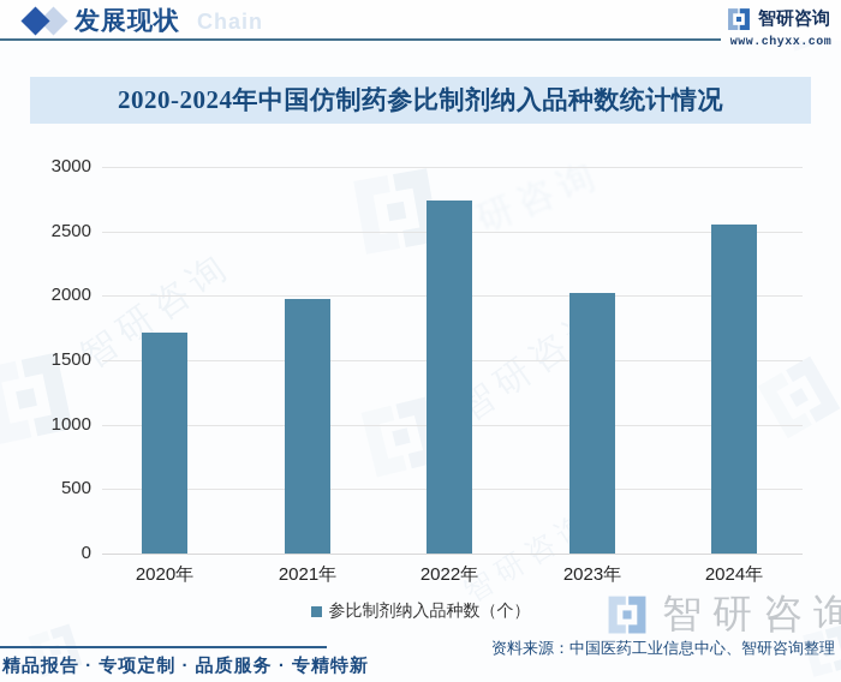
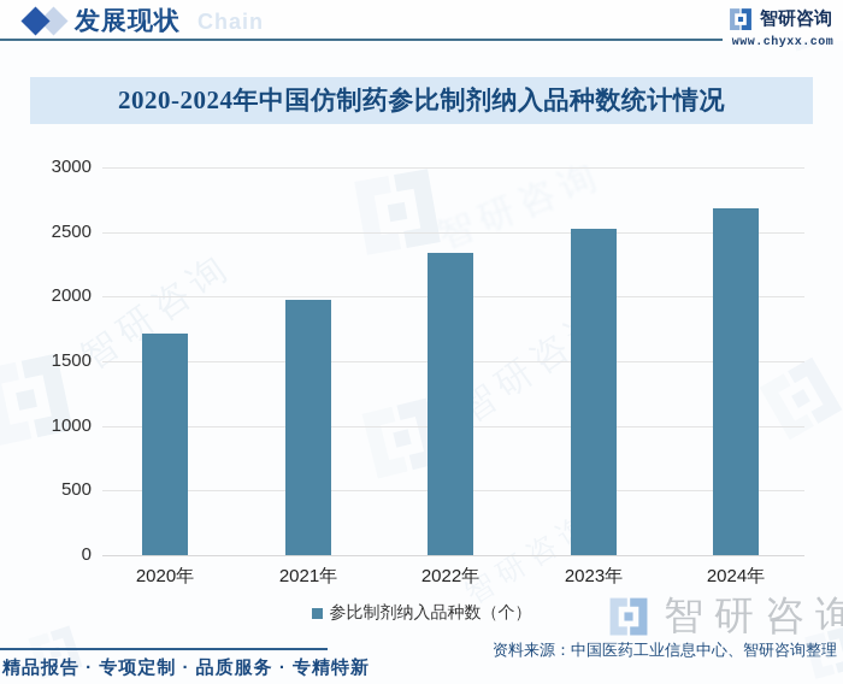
2022年: 2740 -> 2340
2023年: 2020 -> 2520
2024年: 2550 -> 2680
